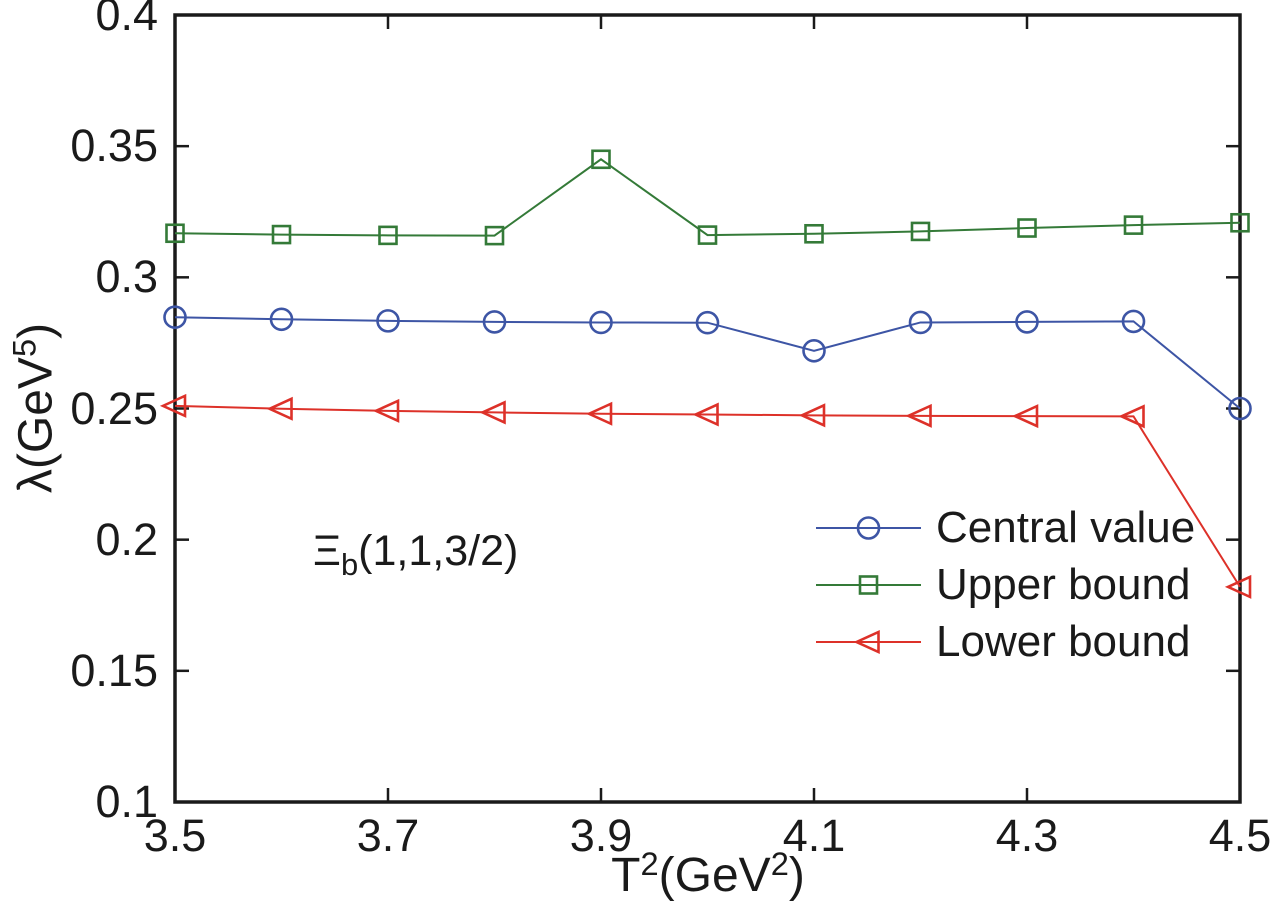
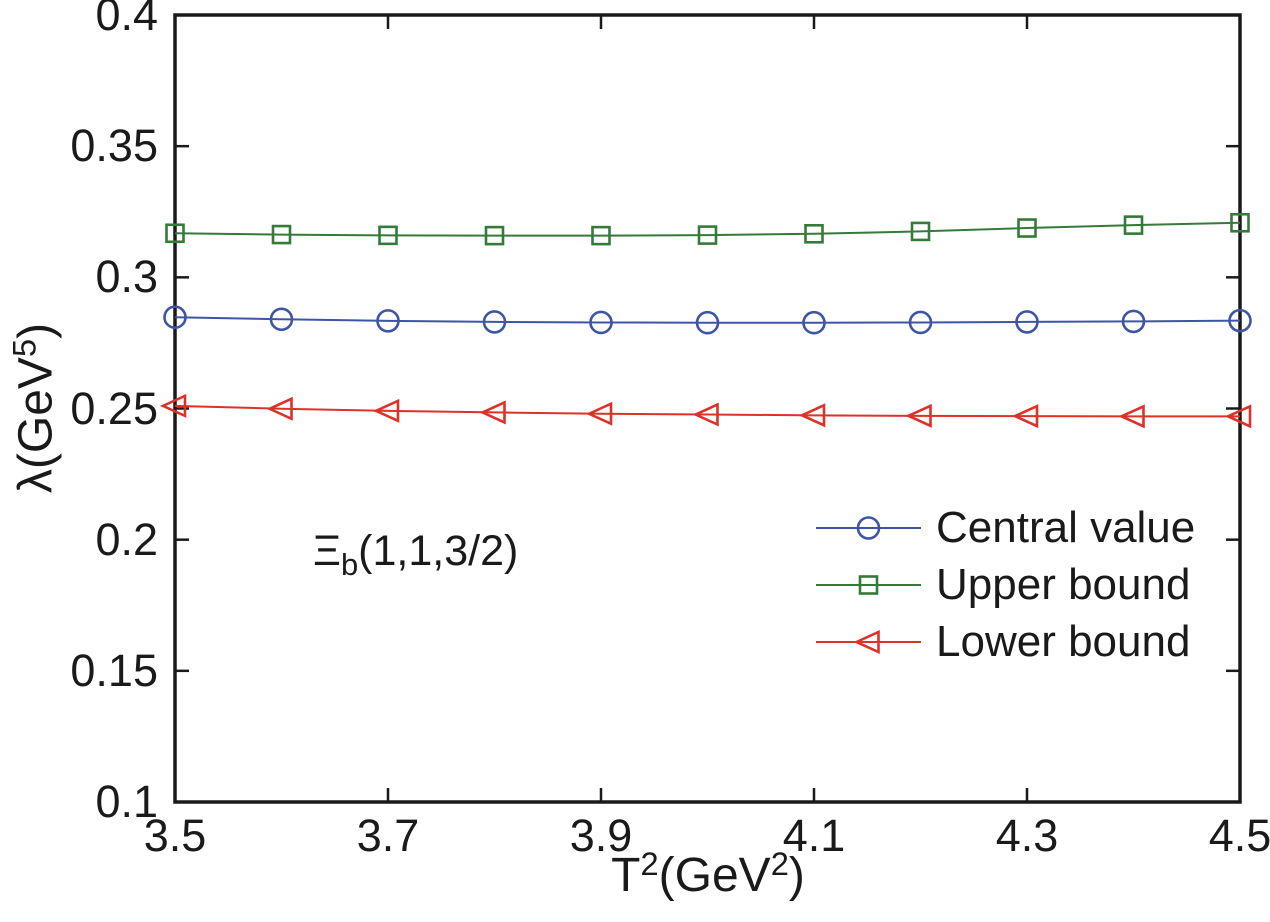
Upper bound/3.9: 0.345 -> 0.316
Central value/4.1: 0.272 -> 0.283
Central value/4.5: 0.250 -> 0.283
Lower bound/4.5: 0.182 -> 0.247
